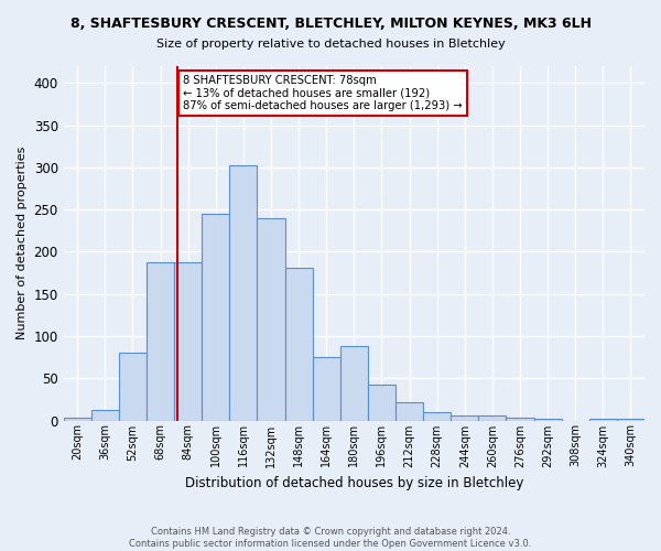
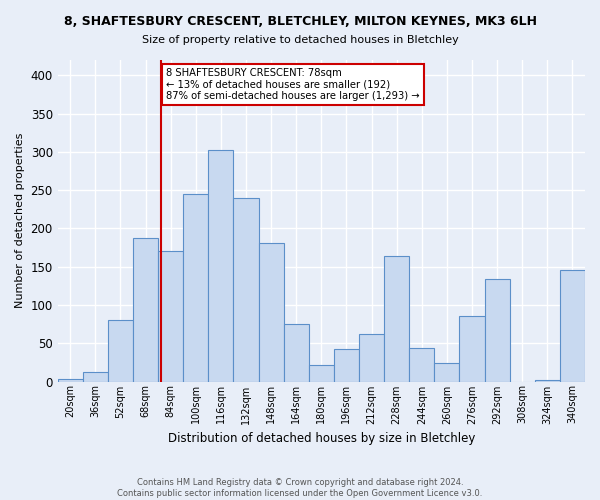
84sqm: 188 -> 170
180sqm: 88 -> 22
212sqm: 21 -> 62
228sqm: 10 -> 164
244sqm: 6 -> 44
260sqm: 6 -> 24
276sqm: 3 -> 86
292sqm: 2 -> 134
340sqm: 2 -> 146
